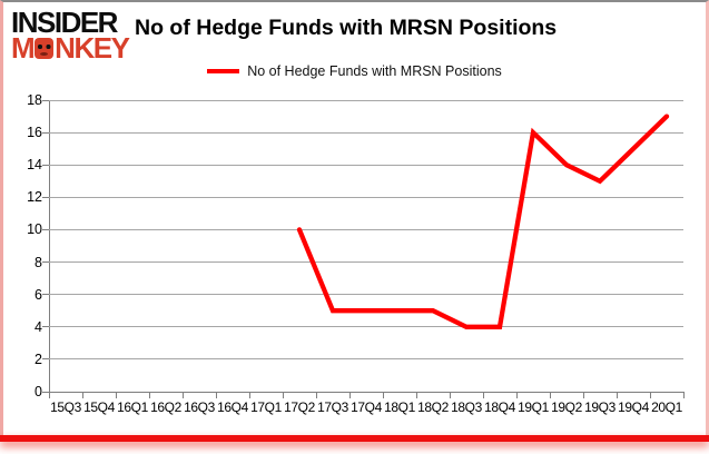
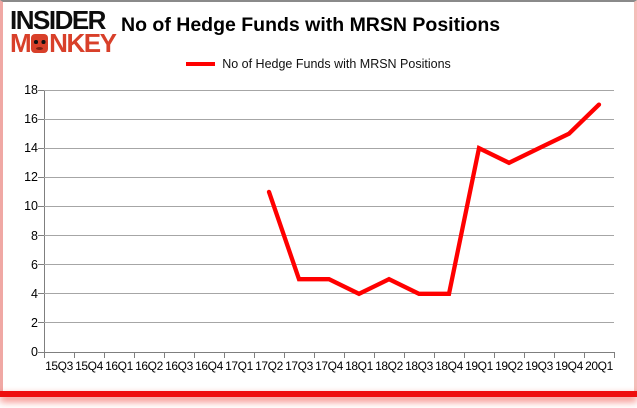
17Q2: 10 -> 11
18Q1: 5 -> 4
19Q1: 16 -> 14
19Q2: 14 -> 13
19Q3: 13 -> 14
